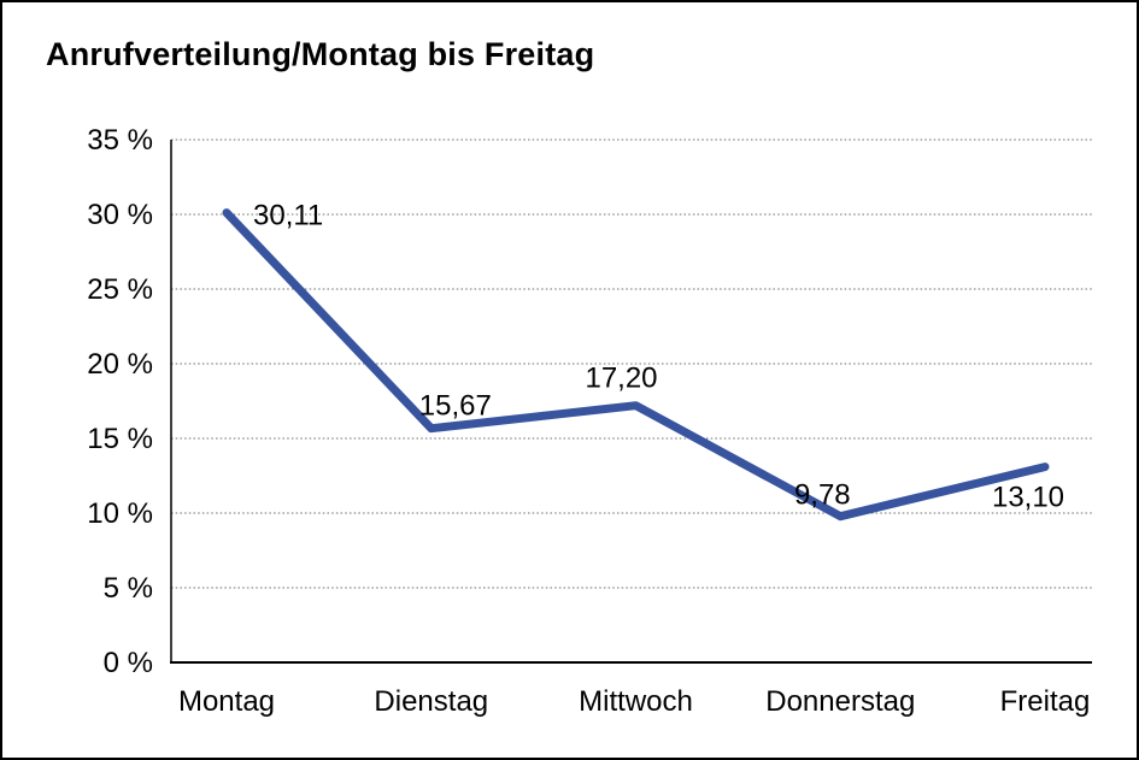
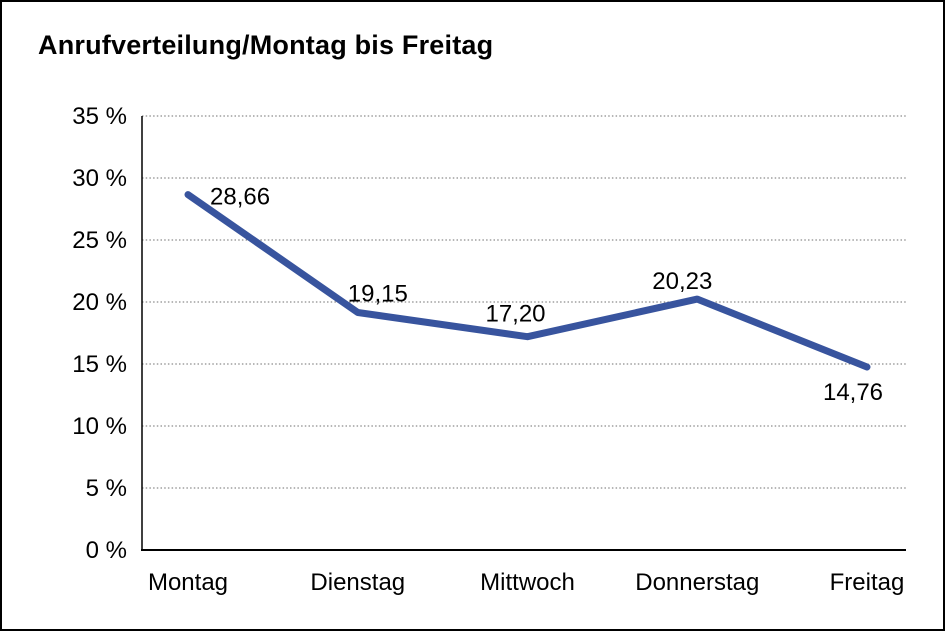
Montag: 30,11 -> 28,66
Dienstag: 15,67 -> 19,15
Donnerstag: 9,78 -> 20,23
Freitag: 13,10 -> 14,76
